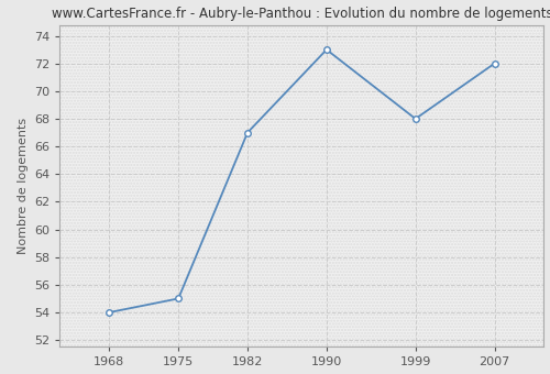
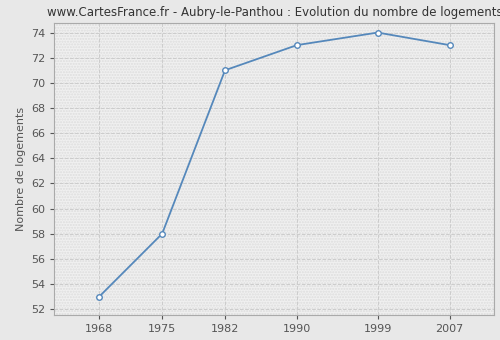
1968: 54 -> 53
1975: 55 -> 58
1982: 67 -> 71
1999: 68 -> 74
2007: 72 -> 73
